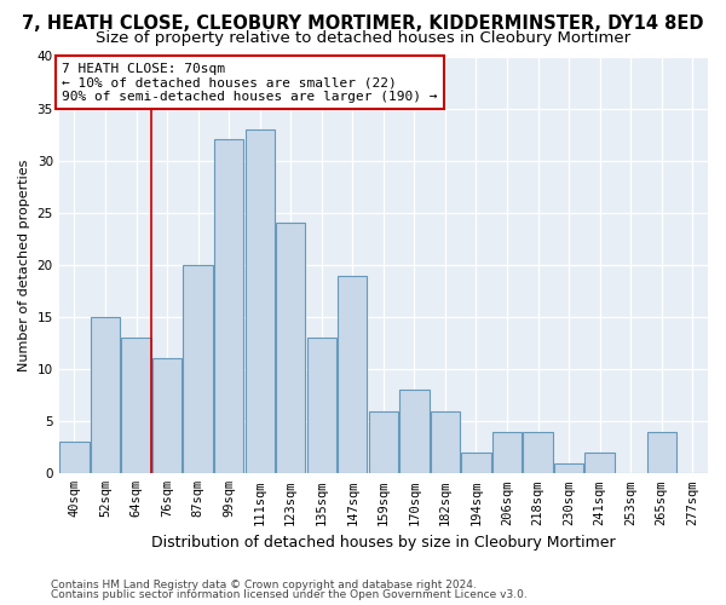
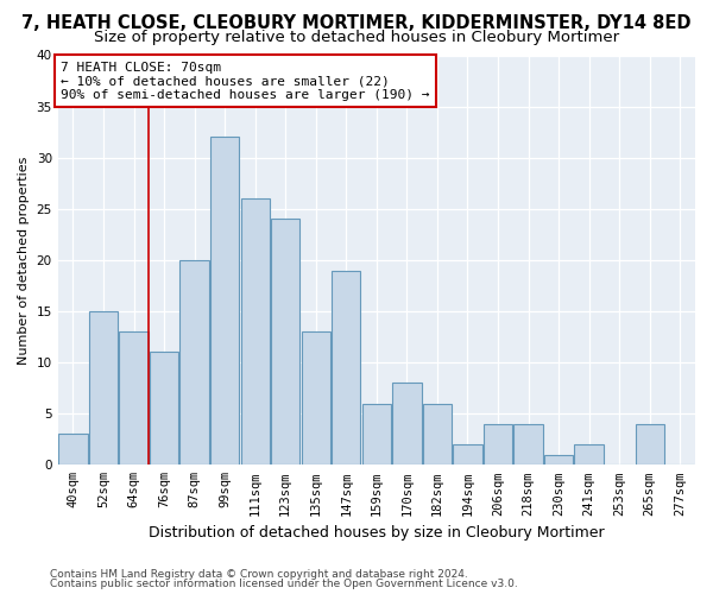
111sqm: 33 -> 26
